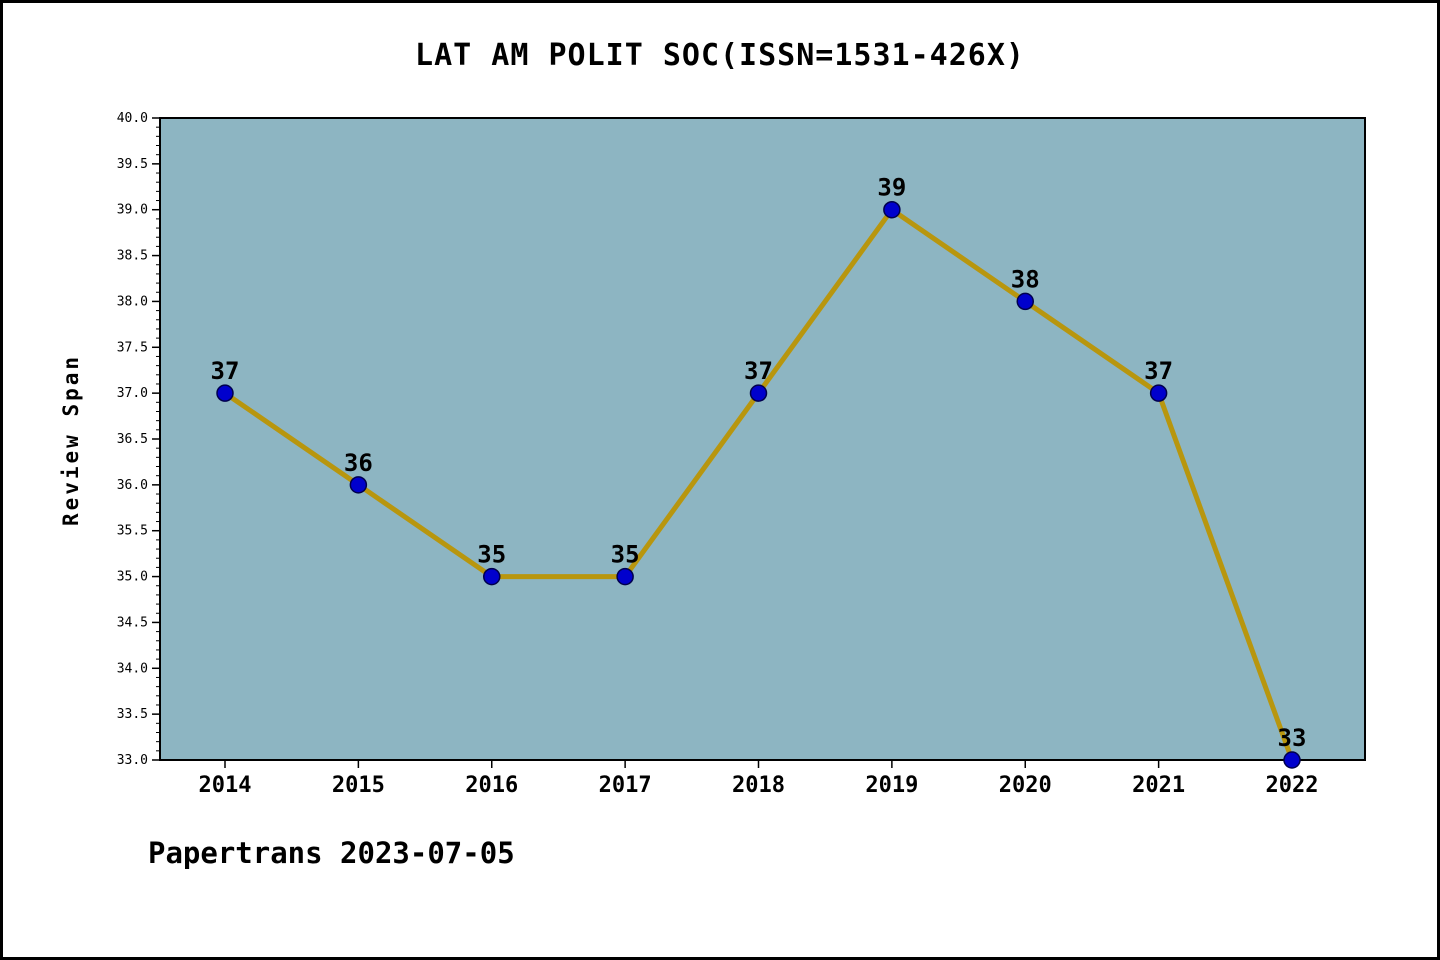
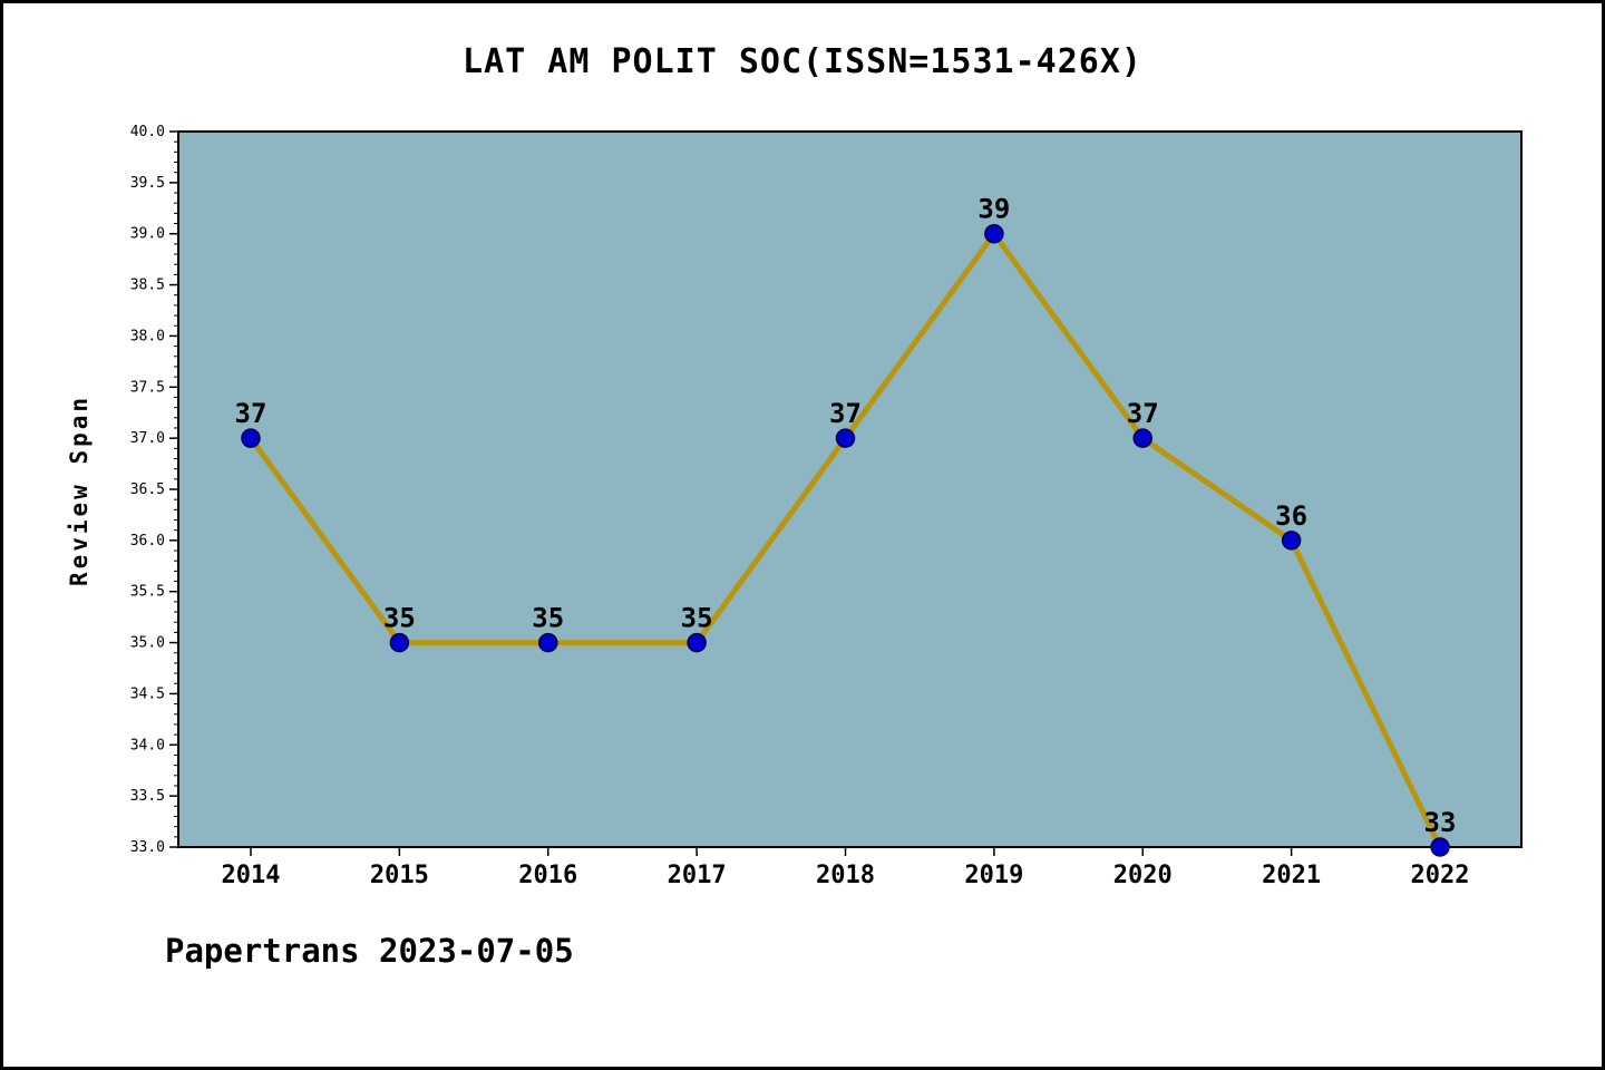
2015: 36 -> 35
2020: 38 -> 37
2021: 37 -> 36
